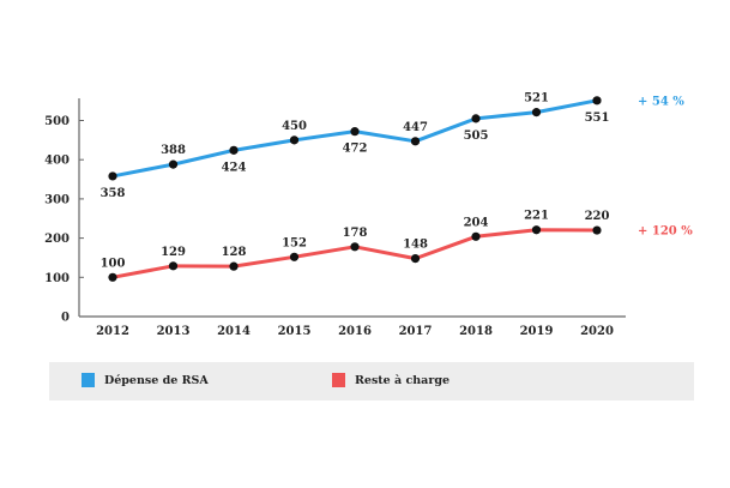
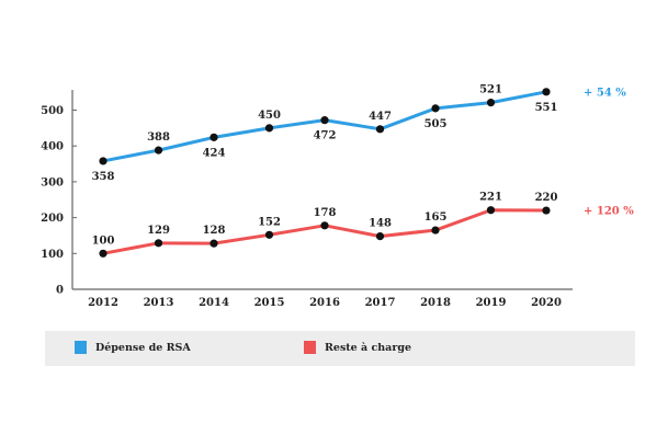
Reste à charge/2018: 204 -> 165
